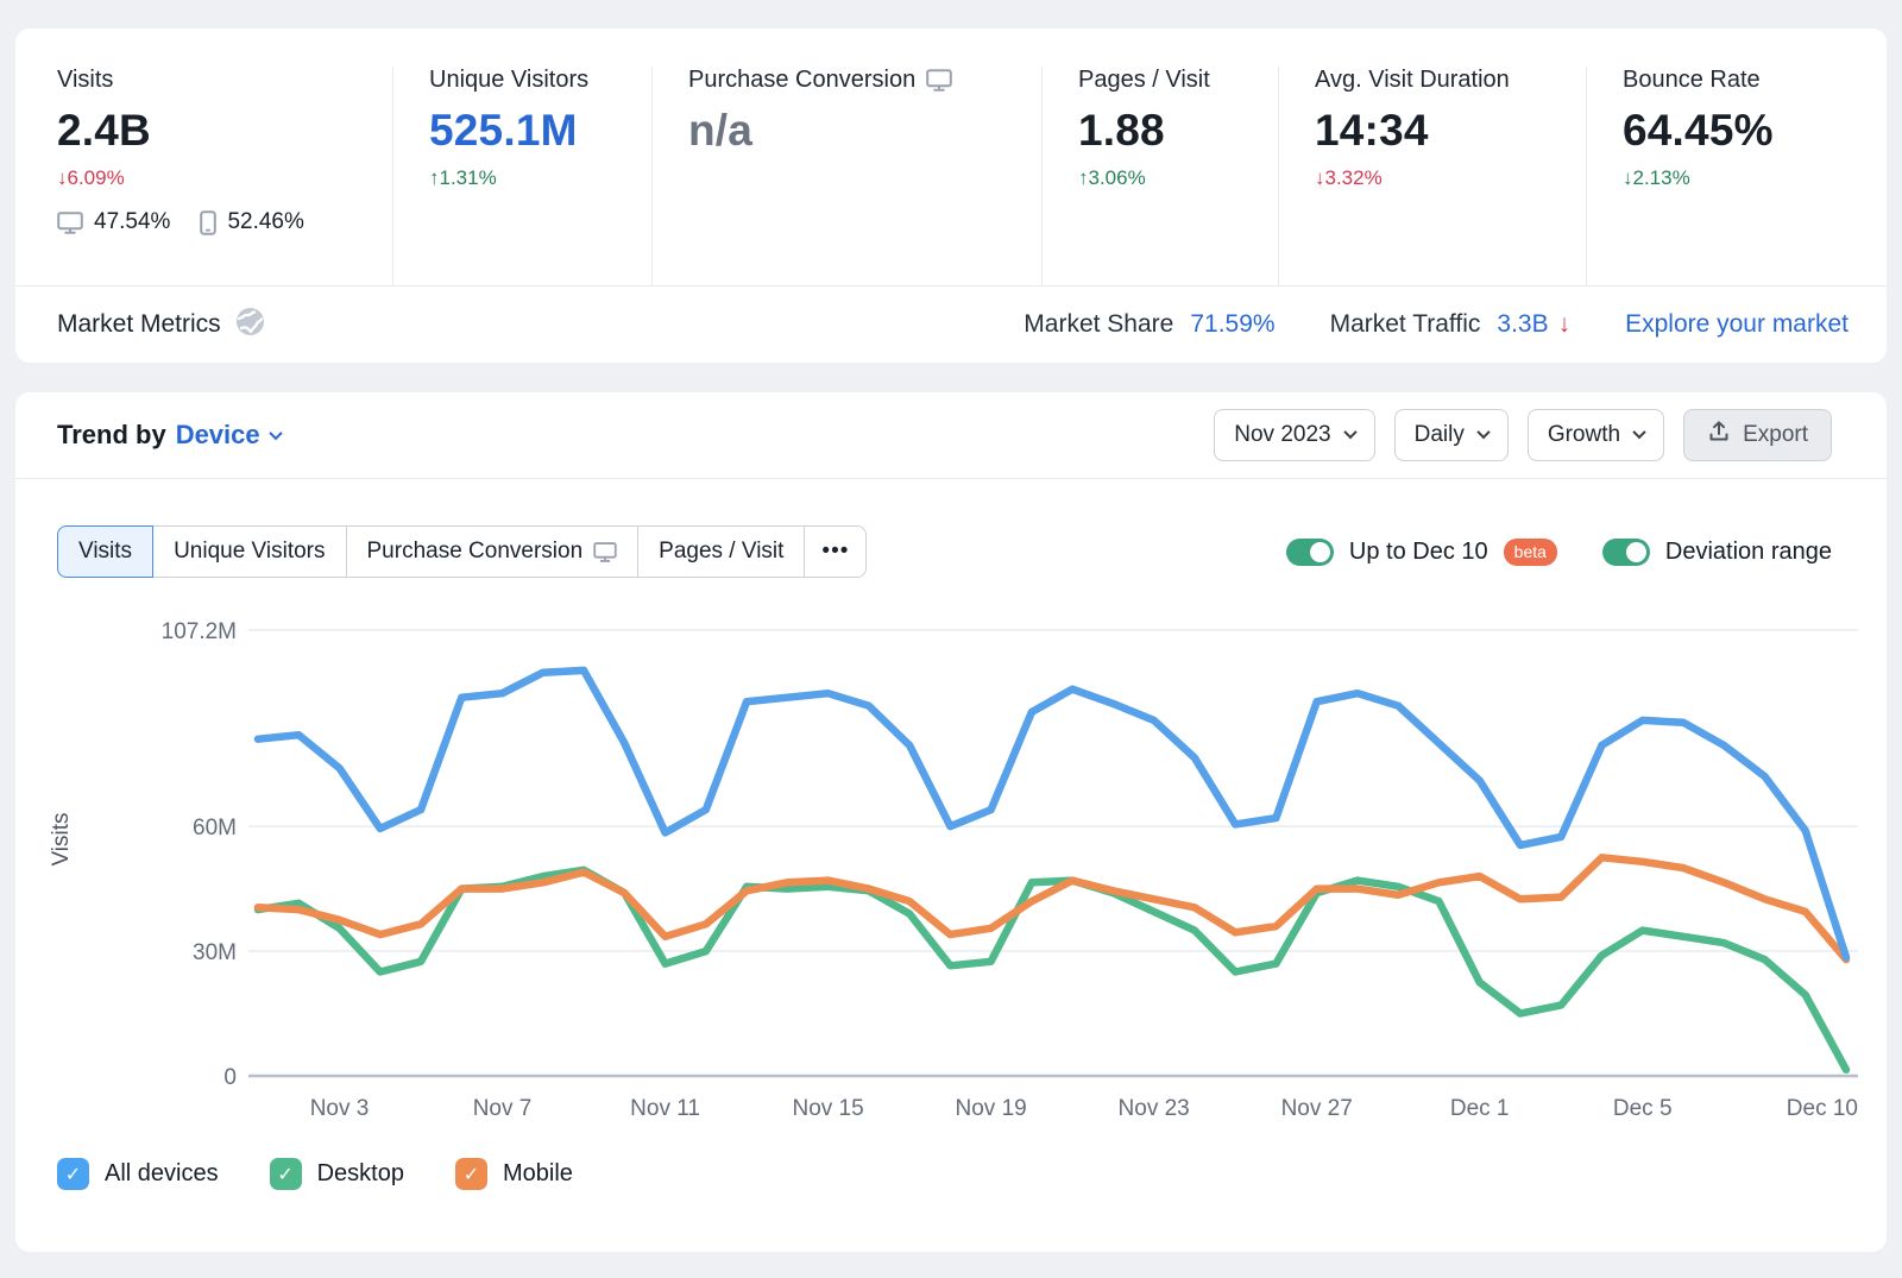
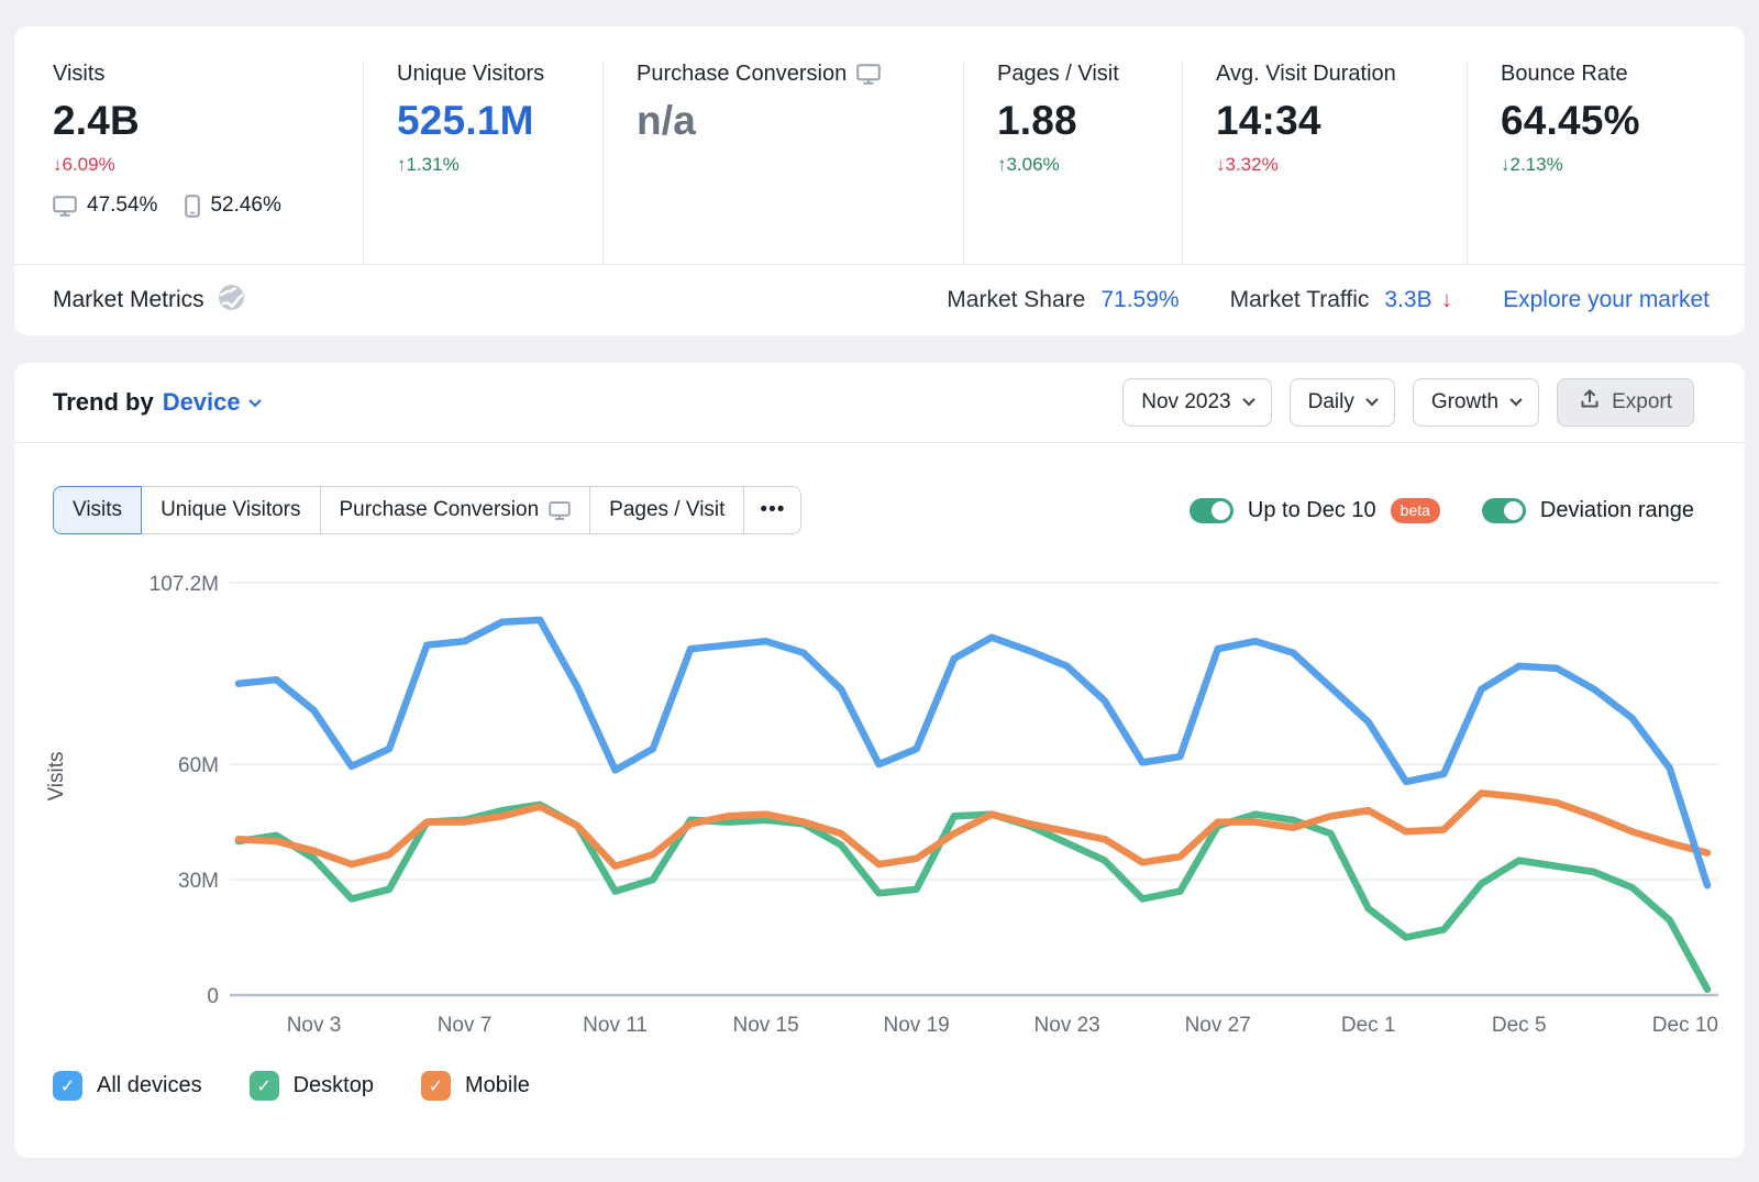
Mobile/Dec 10: 28M -> 37M
